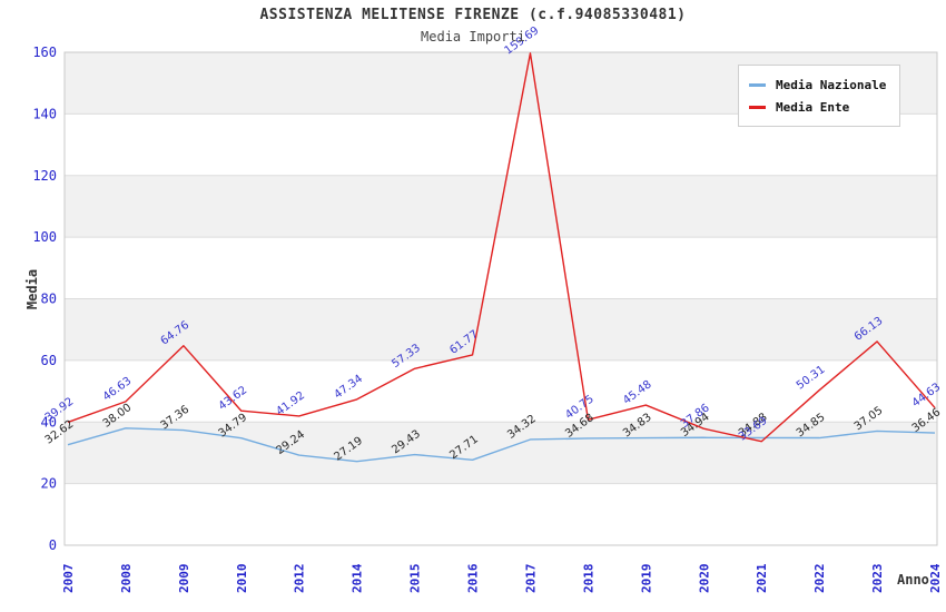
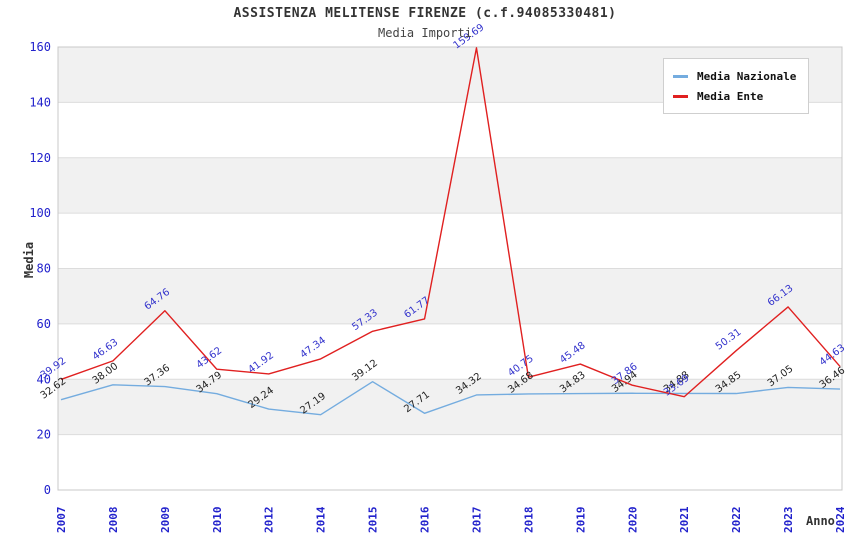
Media Nazionale/2015: 29.43 -> 39.12
